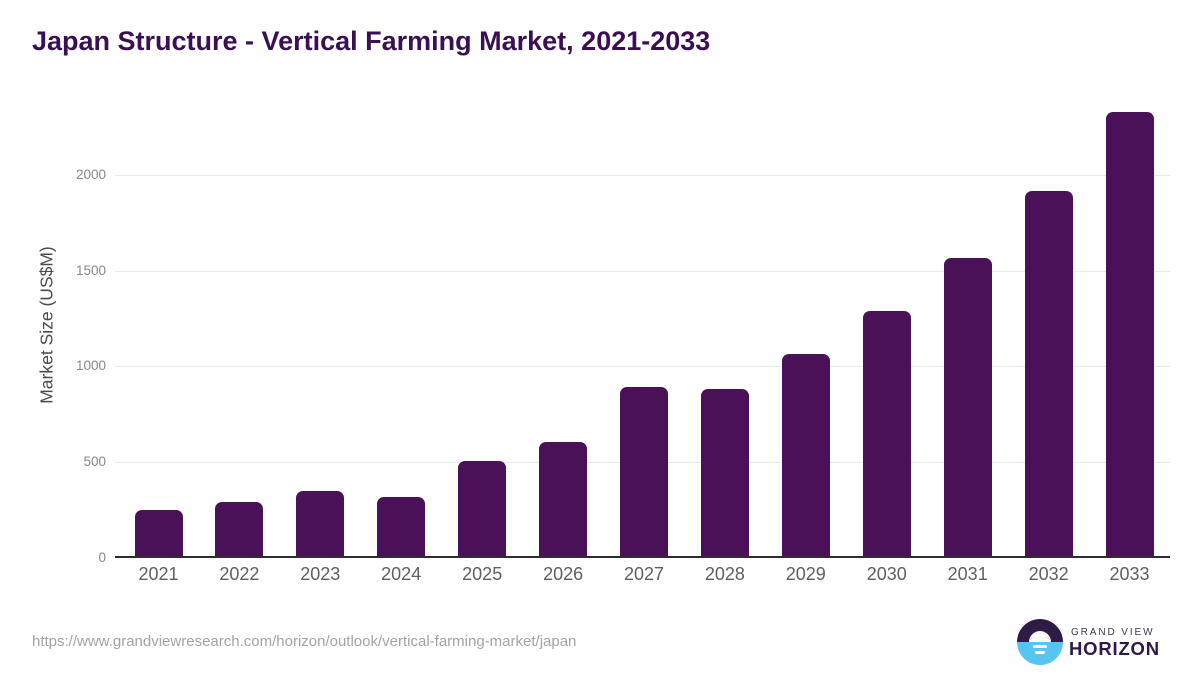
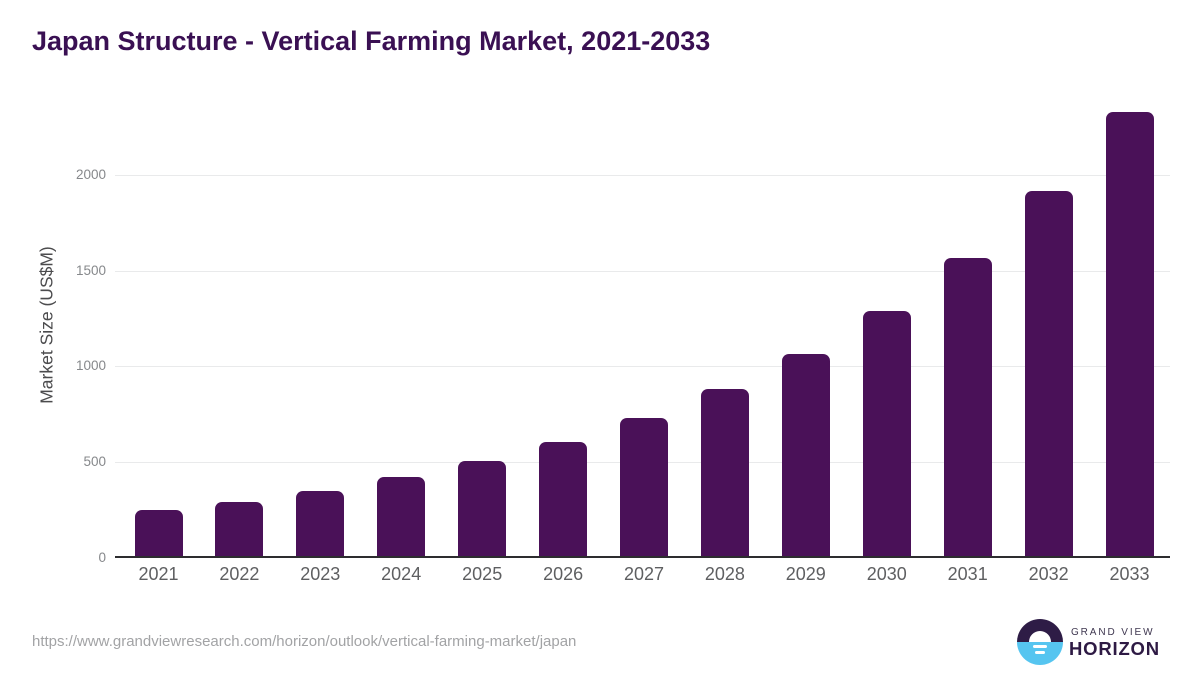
2024: 320 -> 420
2027: 890 -> 730
